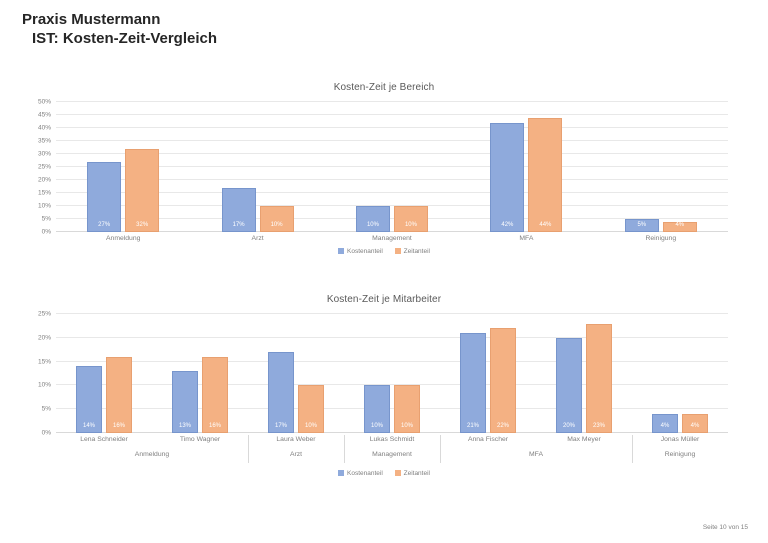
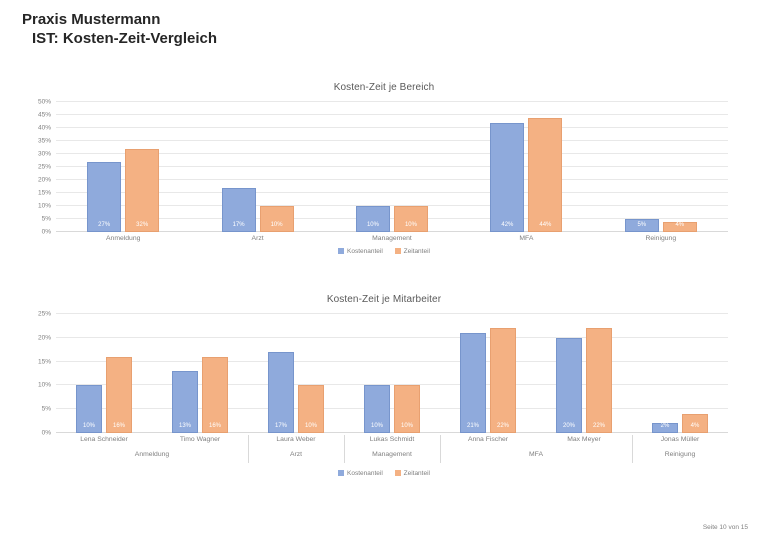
Kosten-Zeit je Mitarbeiter/Kostenanteil/Lena Schneider: 14% -> 10%
Kosten-Zeit je Mitarbeiter/Zeitanteil/Max Meyer: 23% -> 22%
Kosten-Zeit je Mitarbeiter/Kostenanteil/Jonas Müller: 4% -> 2%
